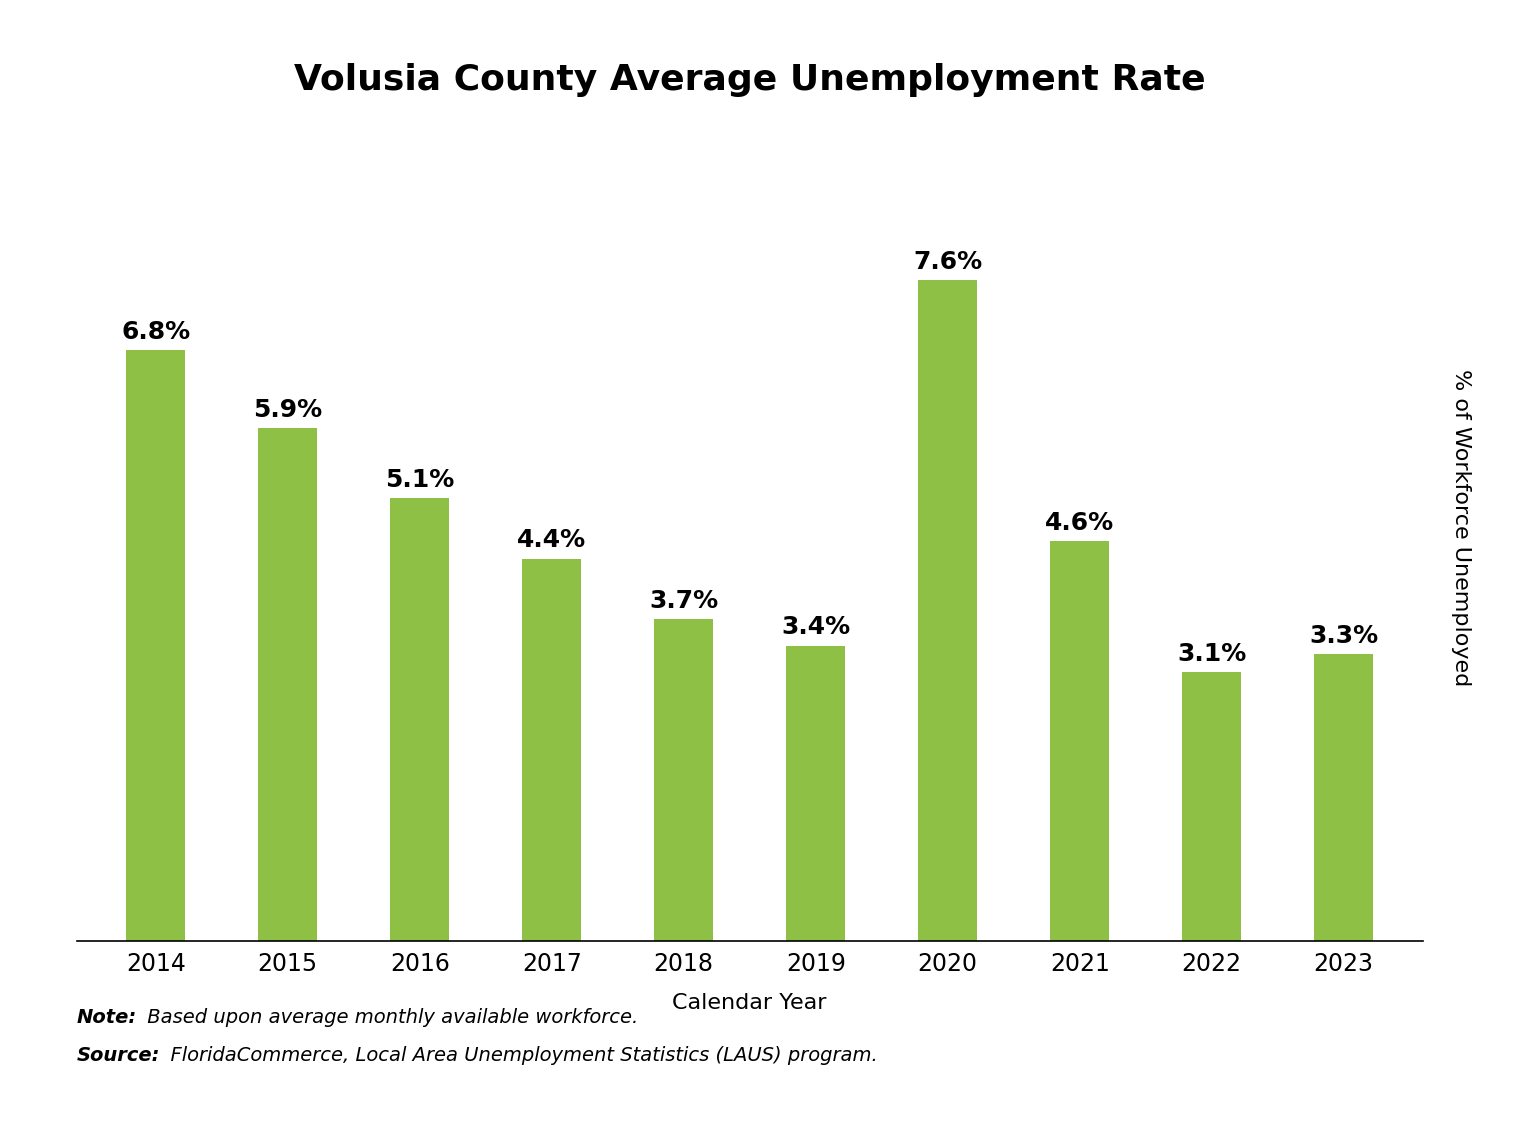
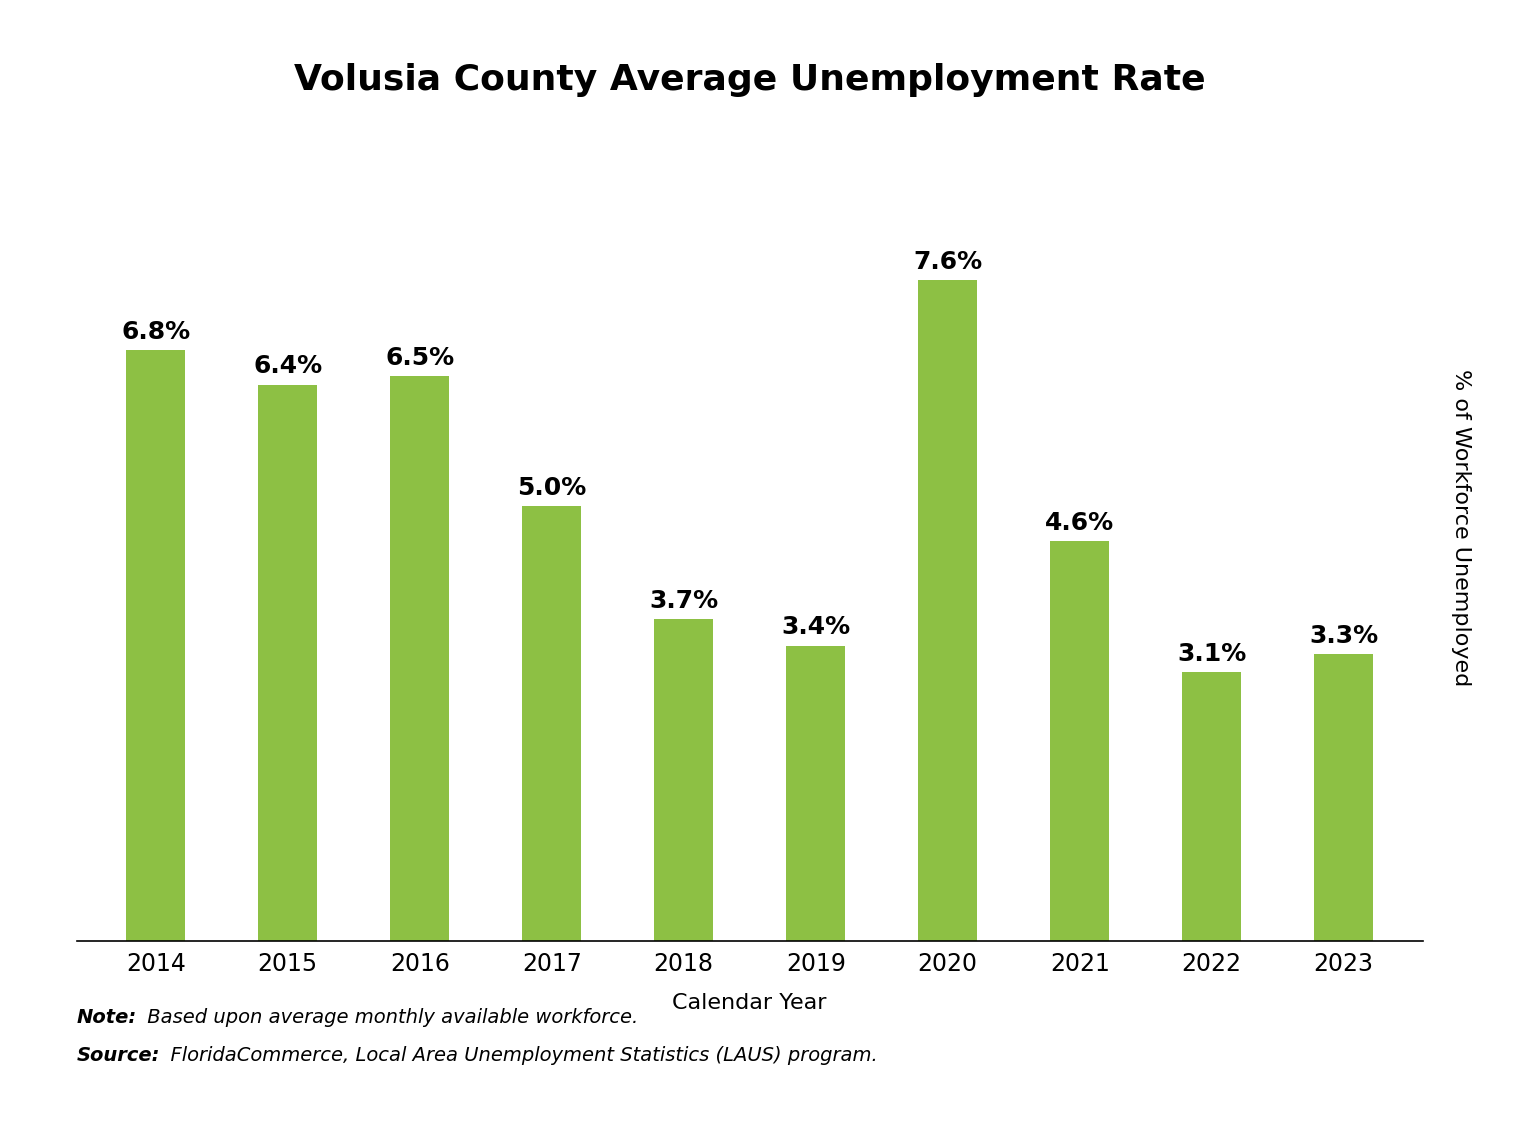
2015: 5.9% -> 6.4%
2016: 5.1% -> 6.5%
2017: 4.4% -> 5.0%
